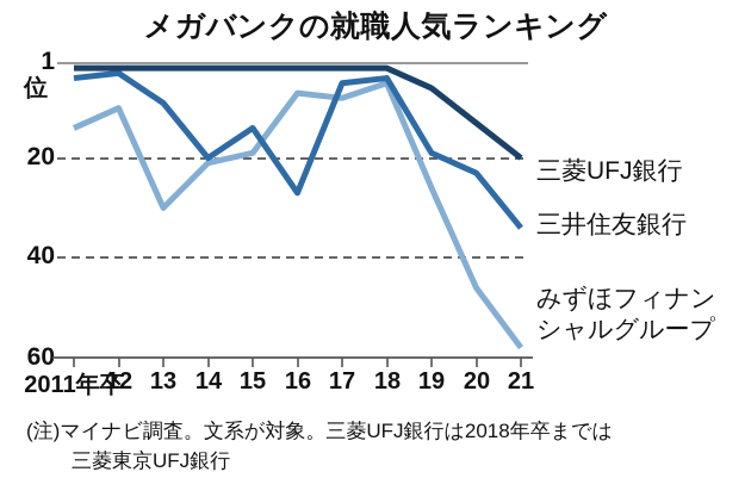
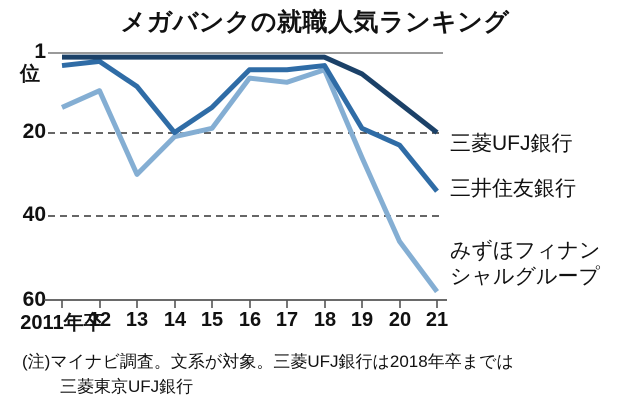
三井住友銀行/16: 27 -> 5
